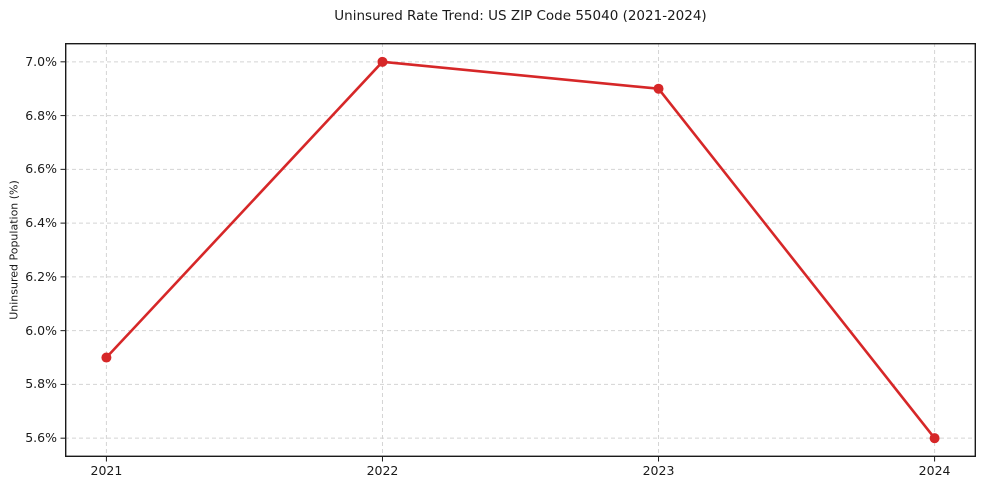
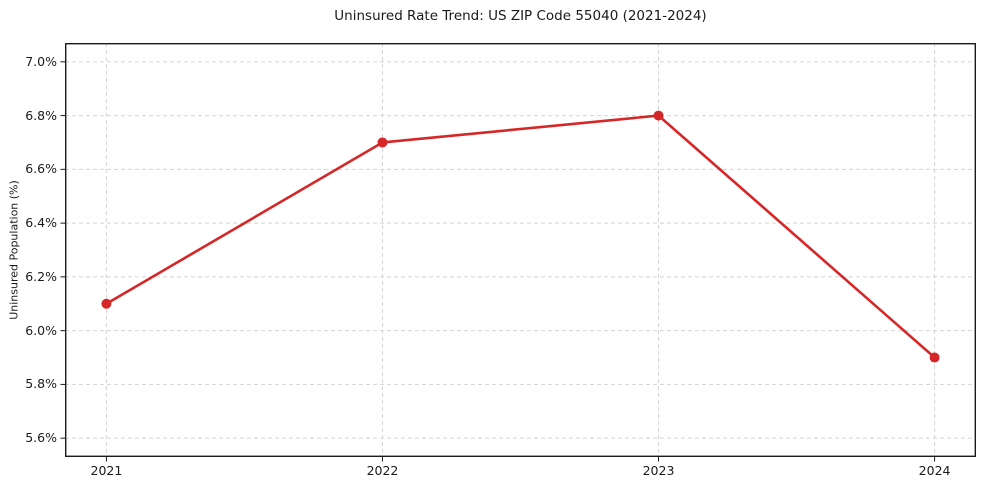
2021: 5.9% -> 6.1%
2022: 7.0% -> 6.7%
2023: 6.9% -> 6.8%
2024: 5.6% -> 5.9%
